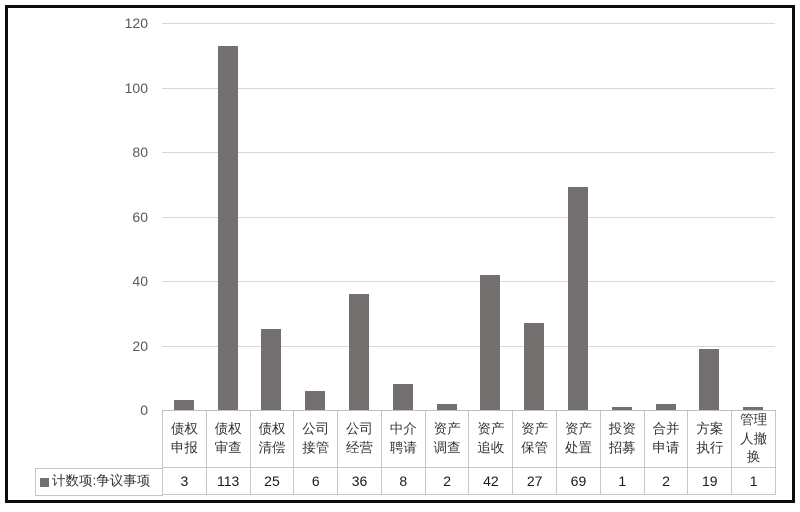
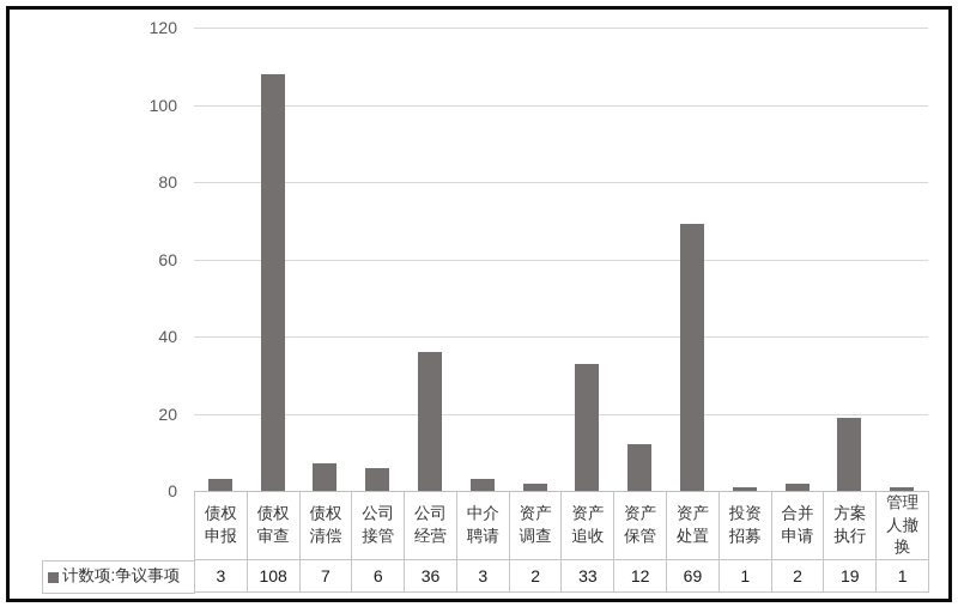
债权 审查: 113 -> 108
债权 清偿: 25 -> 7
中介 聘请: 8 -> 3
资产 追收: 42 -> 33
资产 保管: 27 -> 12
